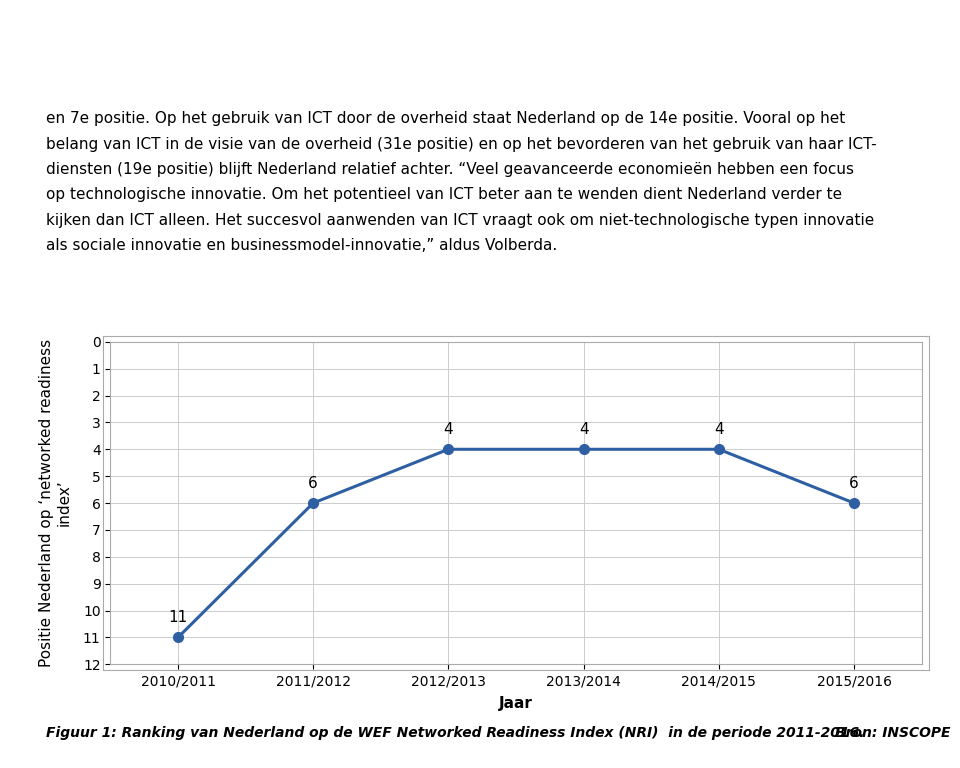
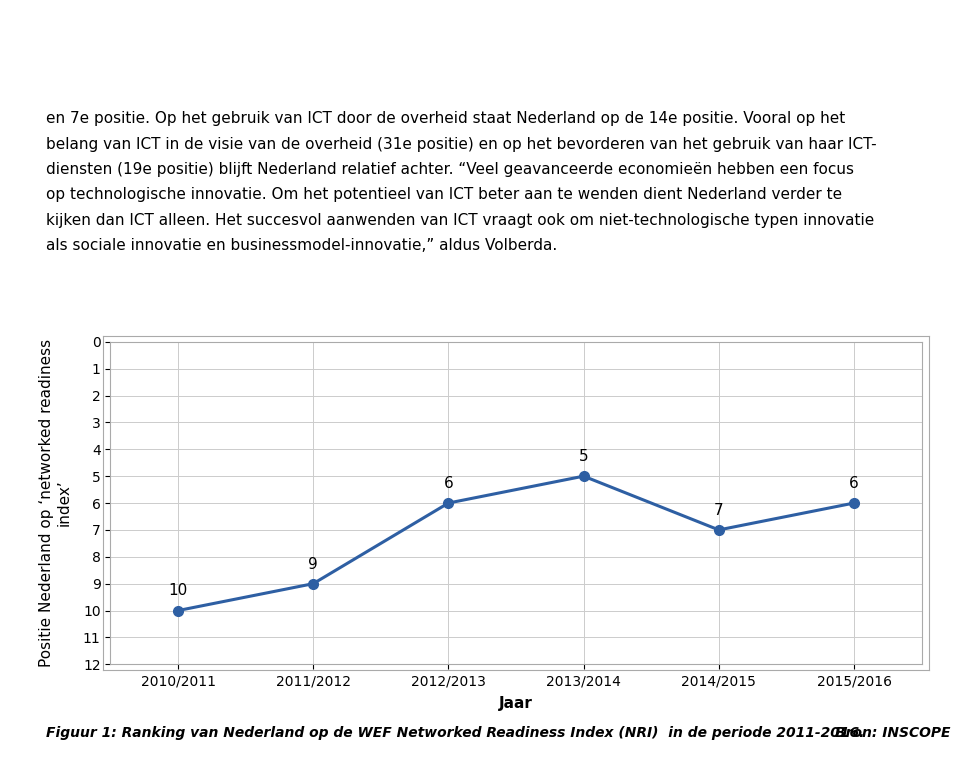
2010/2011: 11 -> 10
2011/2012: 6 -> 9
2012/2013: 4 -> 6
2013/2014: 4 -> 5
2014/2015: 4 -> 7
